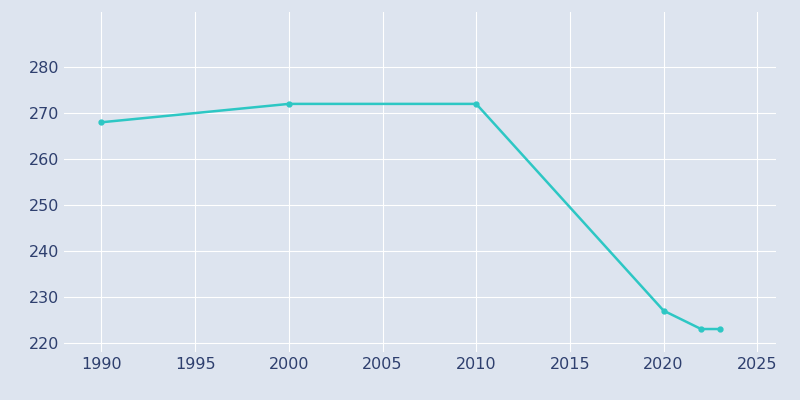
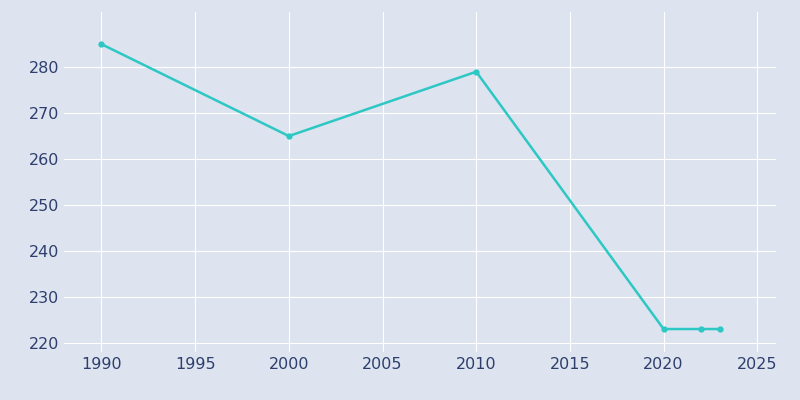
1990: 268 -> 285
2000: 272 -> 265
2010: 272 -> 279
2020: 227 -> 223
